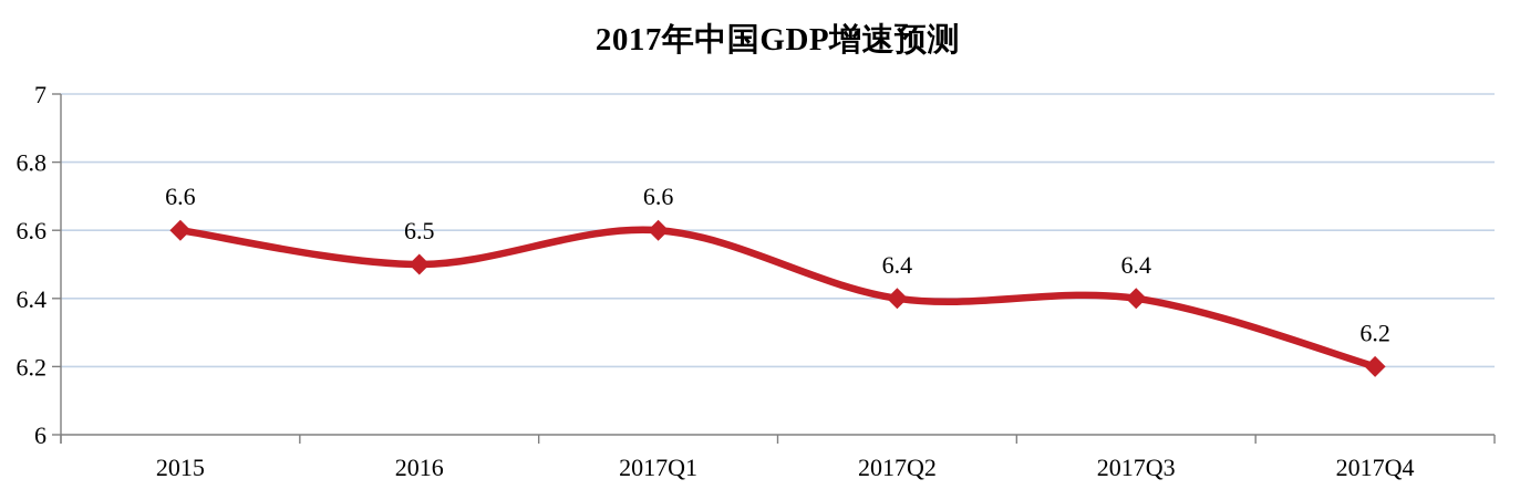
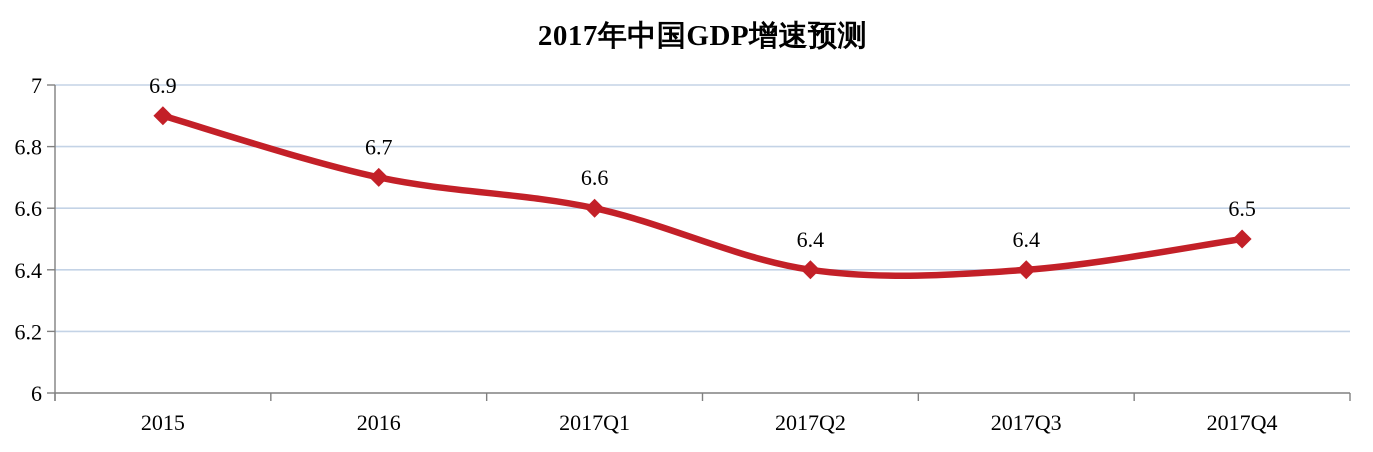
2015: 6.6 -> 6.9
2016: 6.5 -> 6.7
2017Q4: 6.2 -> 6.5
